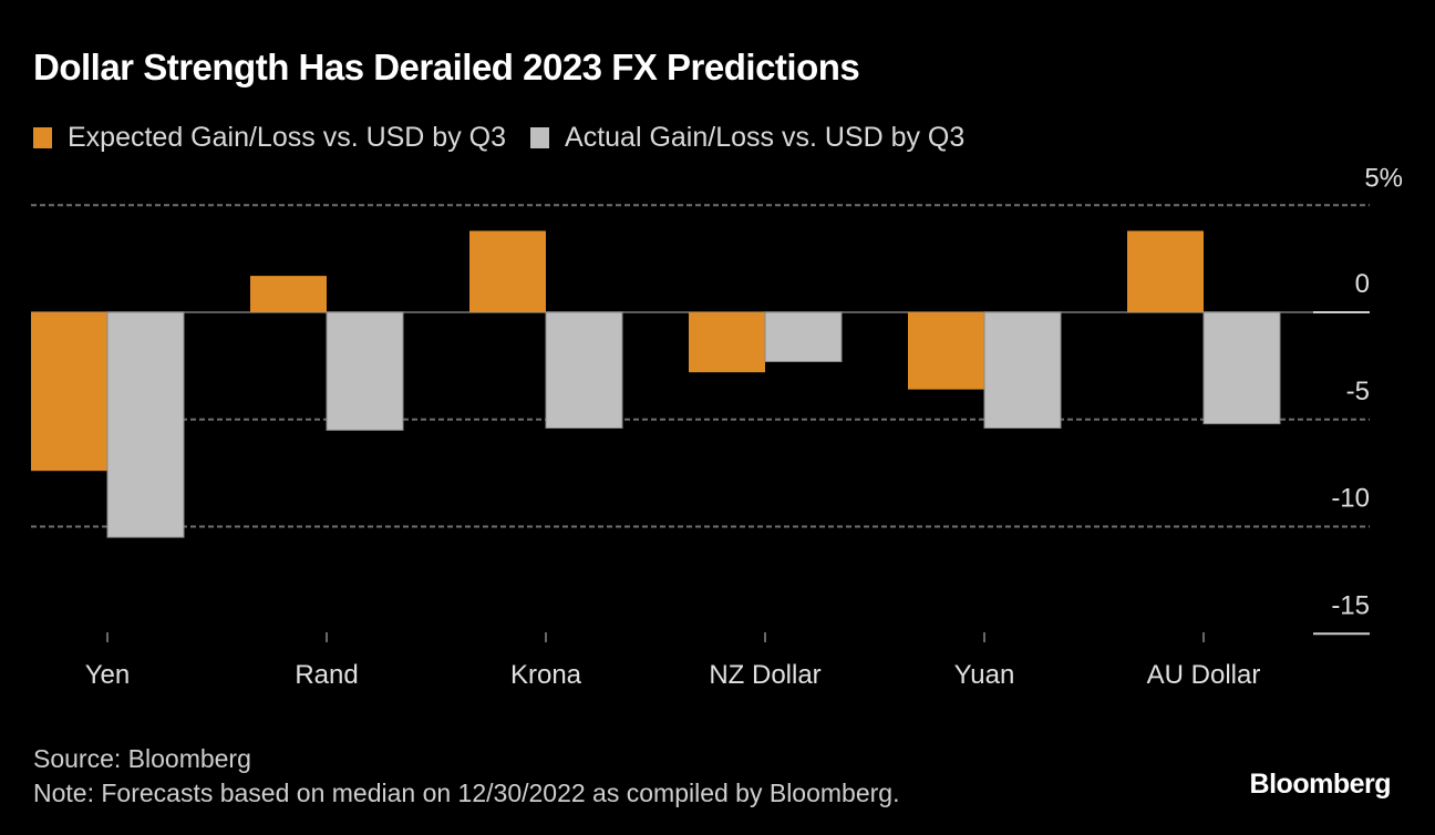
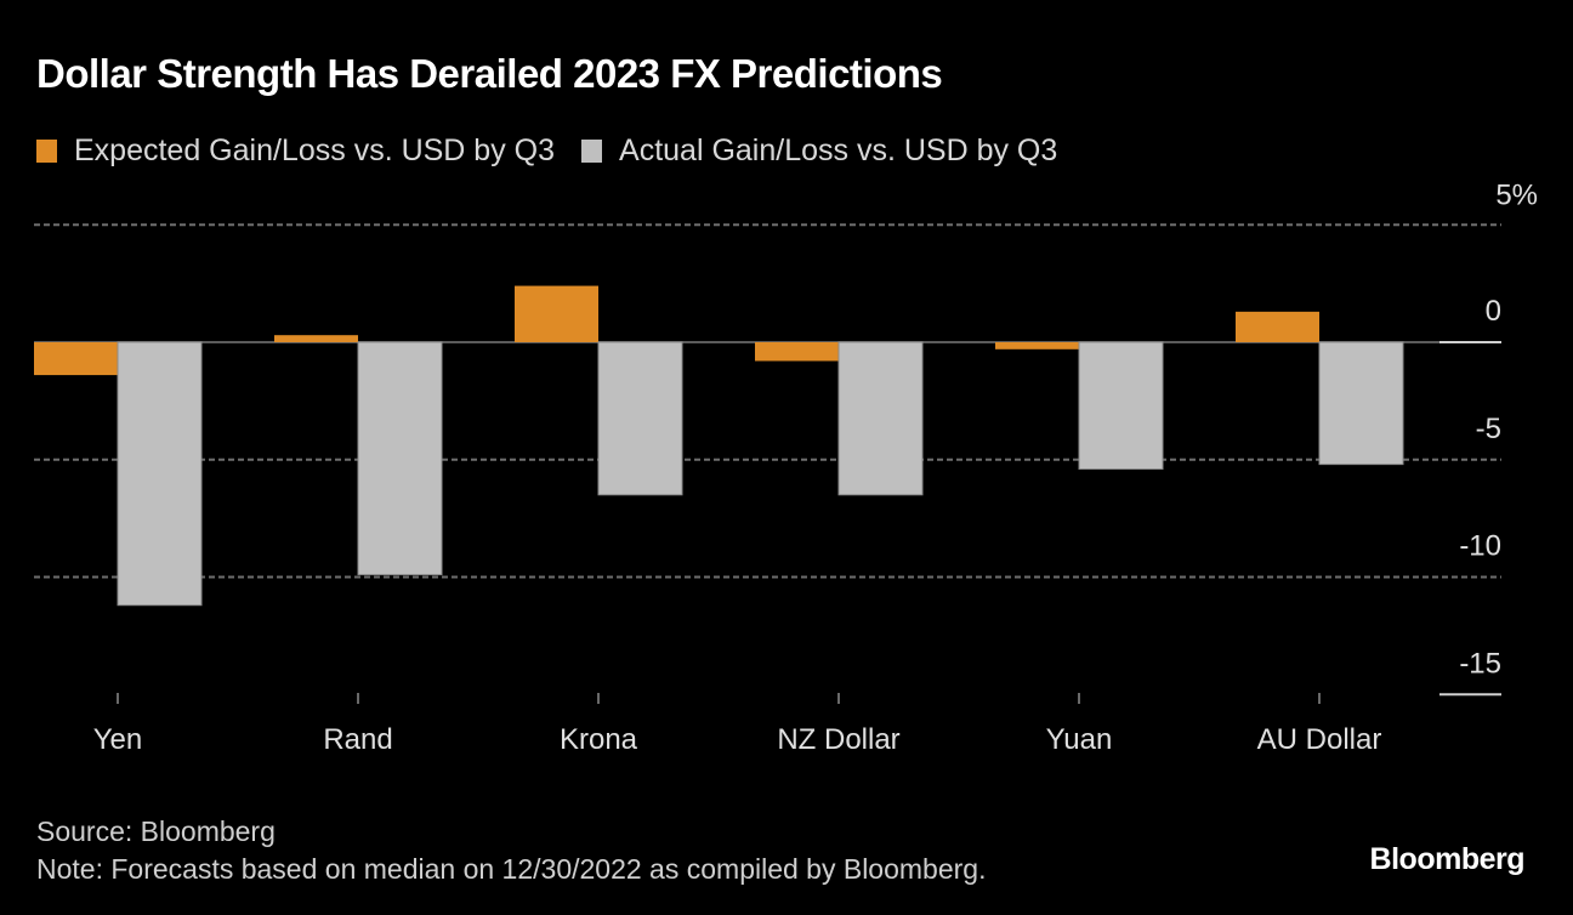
Expected Gain/Loss vs. USD by Q3/Yen: -7.4 -> -1.4
Actual Gain/Loss vs. USD by Q3/Yen: -10.5 -> -11.2
Expected Gain/Loss vs. USD by Q3/Rand: 1.7 -> 0.3
Actual Gain/Loss vs. USD by Q3/Rand: -5.5 -> -9.9
Expected Gain/Loss vs. USD by Q3/Krona: 3.8 -> 2.4
Actual Gain/Loss vs. USD by Q3/Krona: -5.4 -> -6.5
Expected Gain/Loss vs. USD by Q3/NZ Dollar: -2.8 -> -0.8
Actual Gain/Loss vs. USD by Q3/NZ Dollar: -2.3 -> -6.5
Expected Gain/Loss vs. USD by Q3/Yuan: -3.6 -> -0.3
Expected Gain/Loss vs. USD by Q3/AU Dollar: 3.8 -> 1.3
